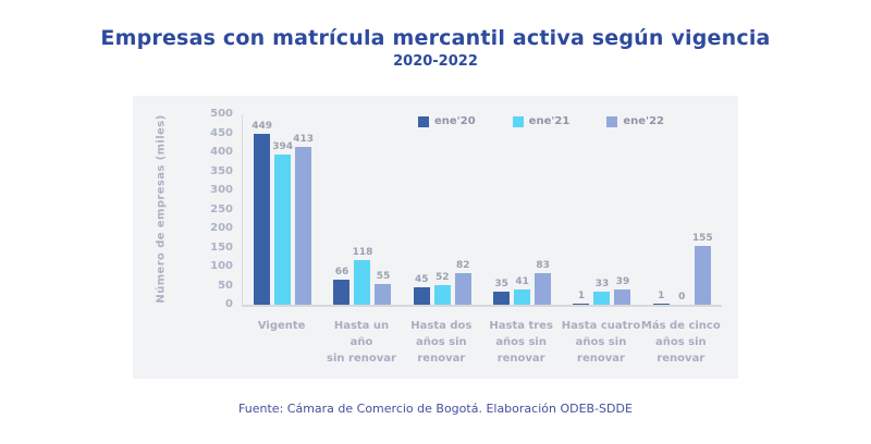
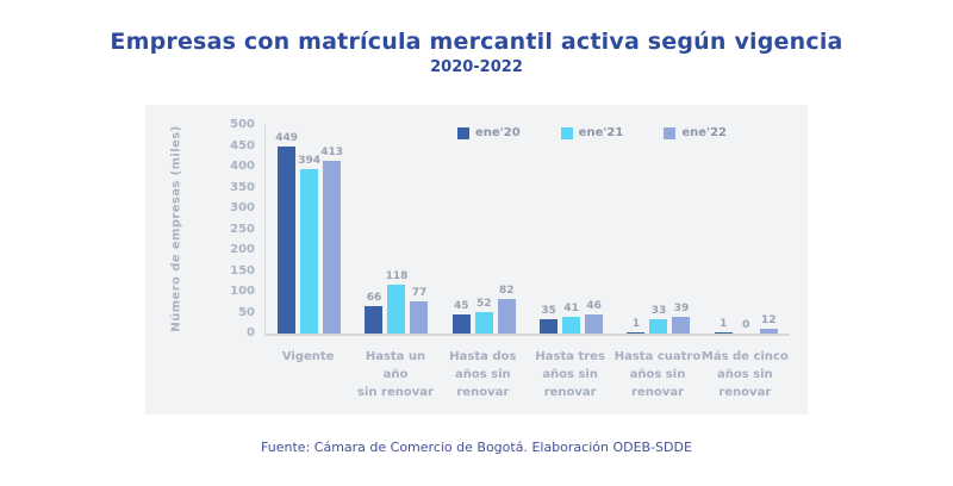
ene'22/Hasta un año sin renovar: 55 -> 77
ene'22/Hasta tres años sin renovar: 83 -> 46
ene'22/Más de cinco años sin renovar: 155 -> 12
